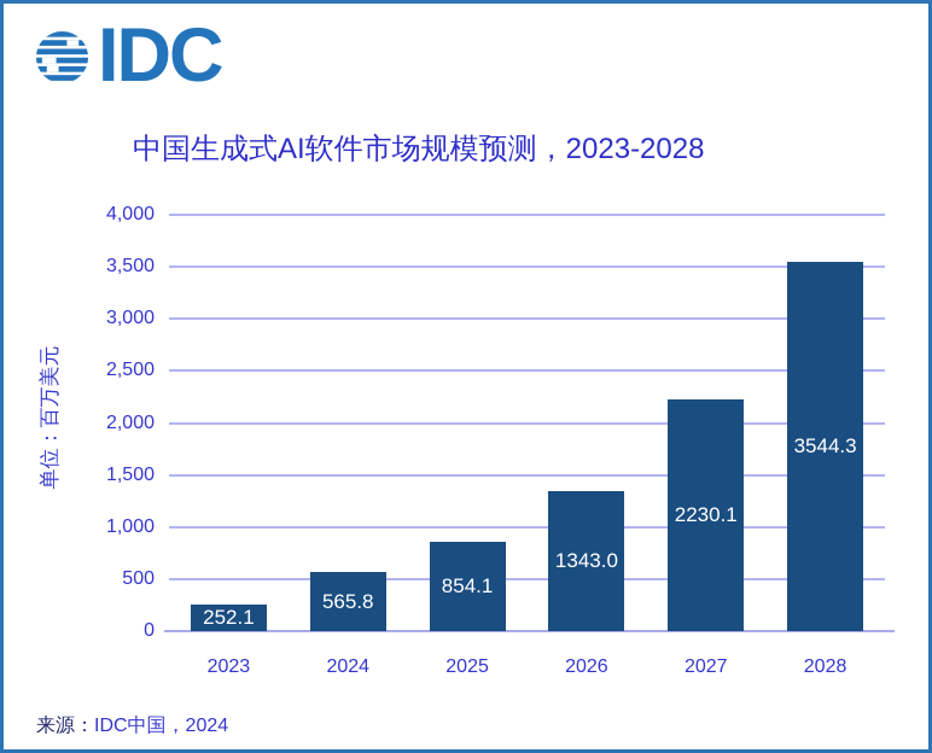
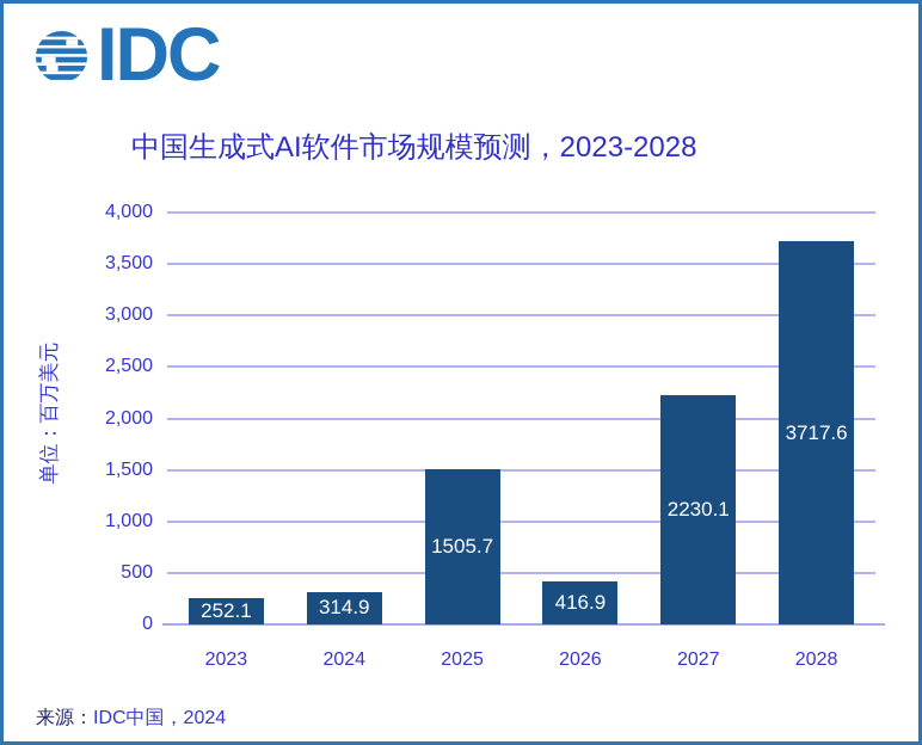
2024: 565.8 -> 314.9
2025: 854.1 -> 1505.7
2026: 1343.0 -> 416.9
2028: 3544.3 -> 3717.6
